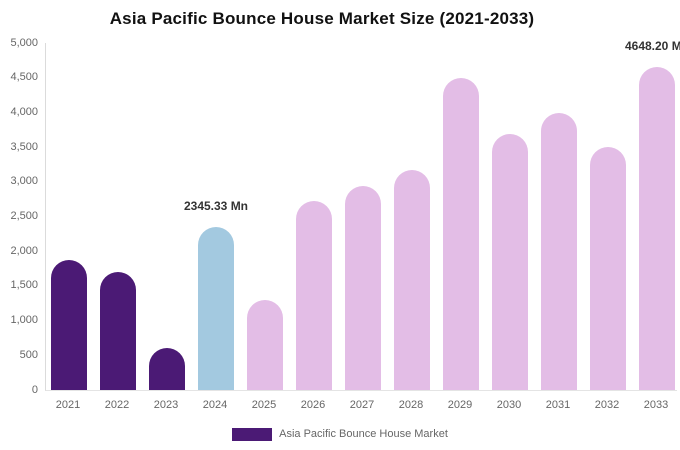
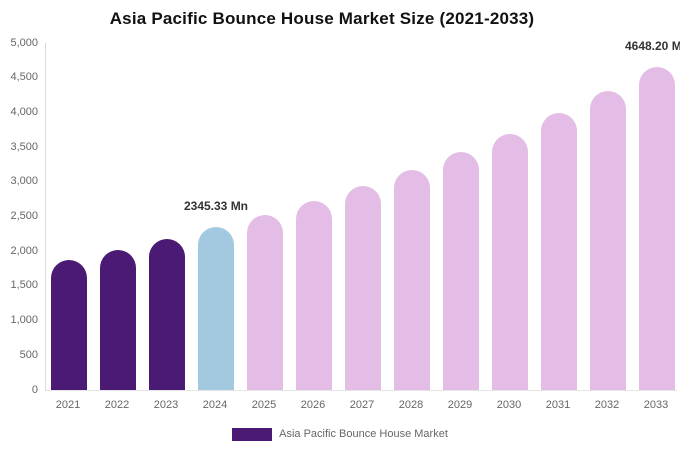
2022: 1700 -> 2000
2023: 600 -> 2200
2025: 1300 -> 2500
2029: 4500 -> 3400
2032: 3500 -> 4300
